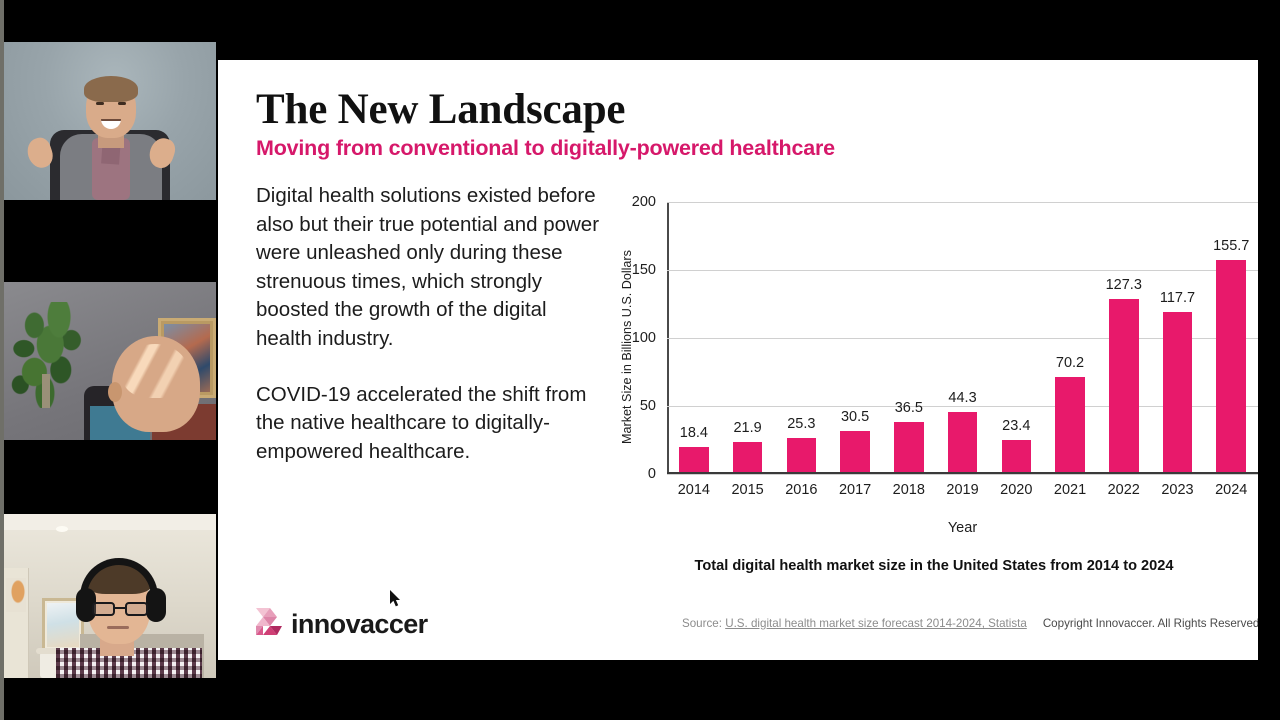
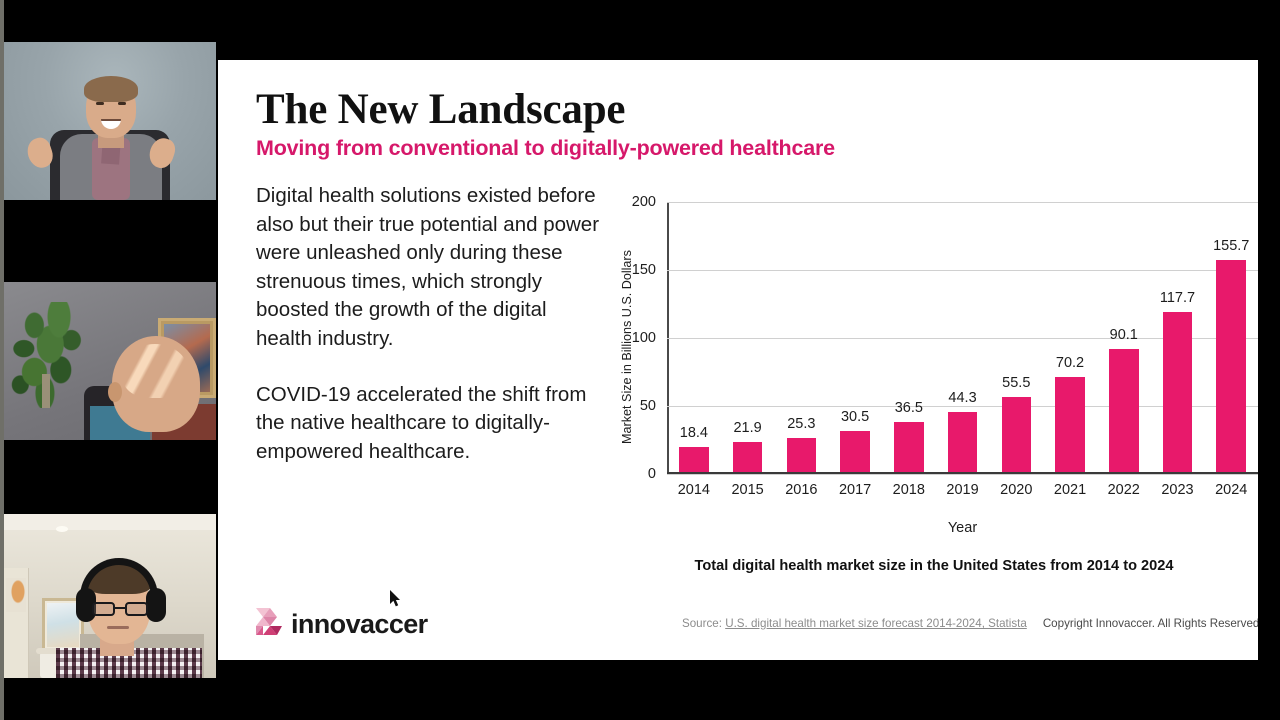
2020: 23.4 -> 55.5
2022: 127.3 -> 90.1
